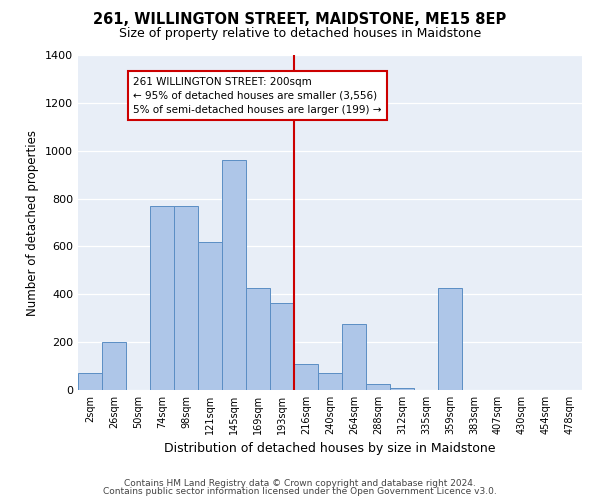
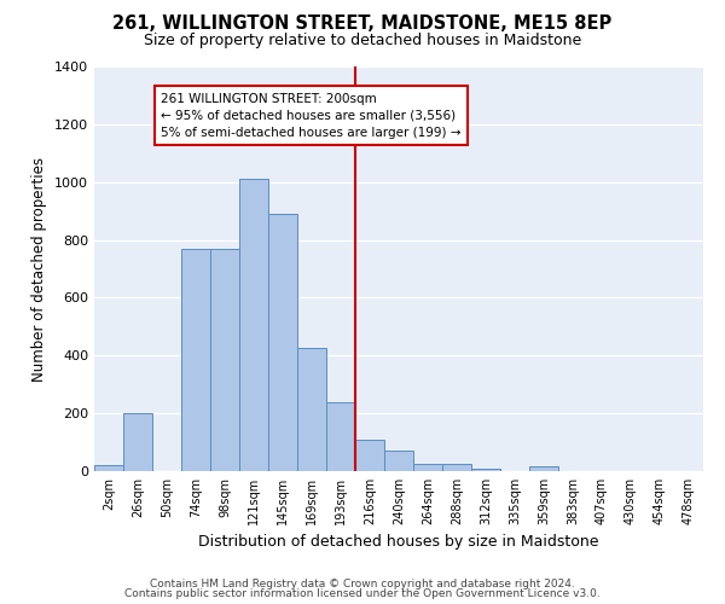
2sqm: 70 -> 20
121sqm: 620 -> 1010
145sqm: 960 -> 890
193sqm: 365 -> 240
264sqm: 275 -> 25
359sqm: 425 -> 15
